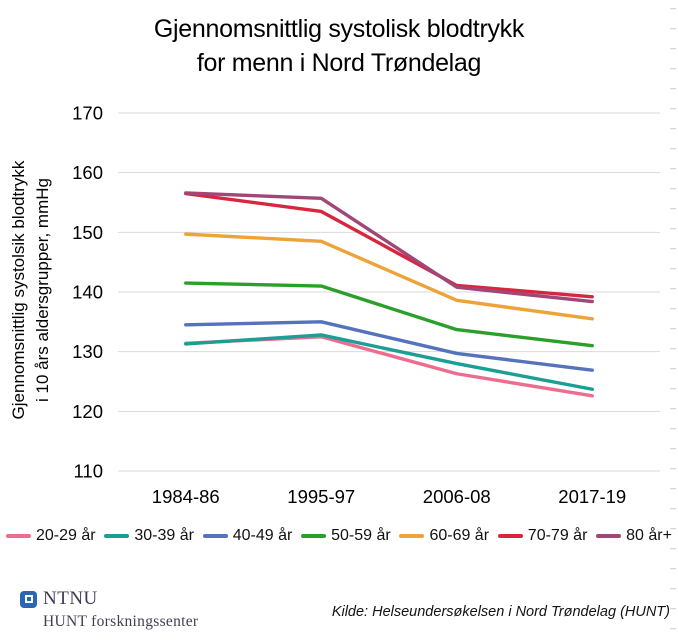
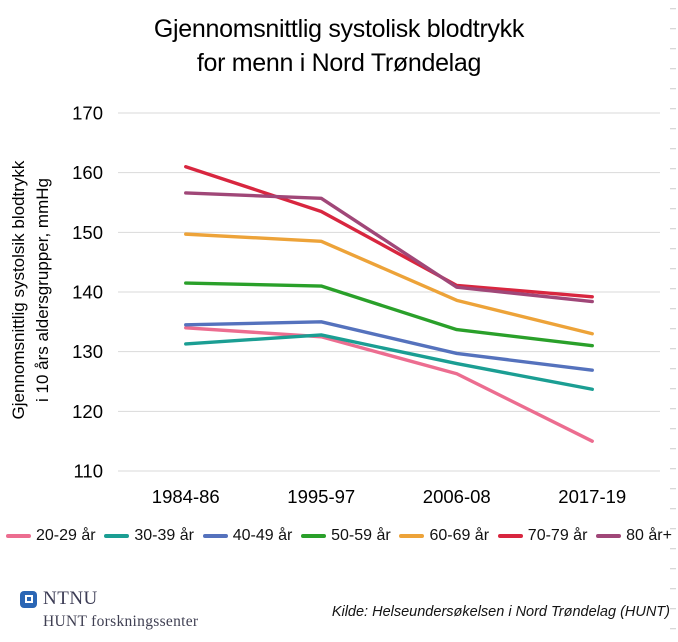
20-29 år/1984-86: 131 -> 134
70-79 år/1984-86: 156 -> 161
20-29 år/2017-19: 123 -> 115
60-69 år/2017-19: 136 -> 133
